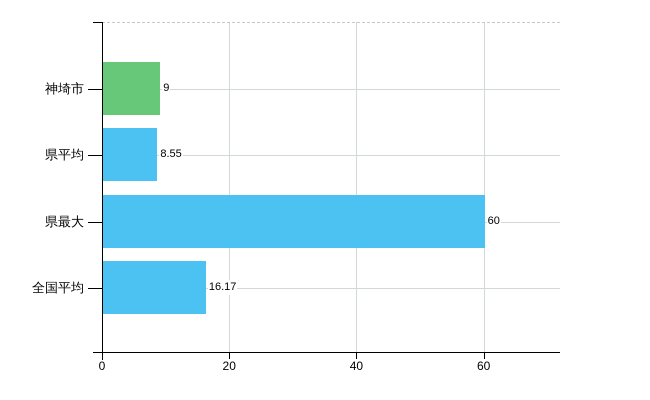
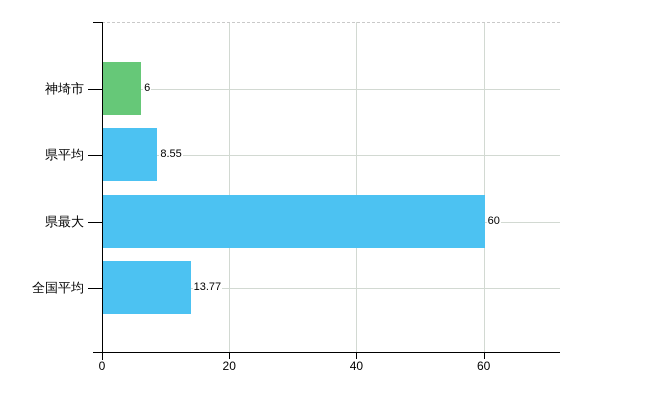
神埼市: 9 -> 6
全国平均: 16.17 -> 13.77
